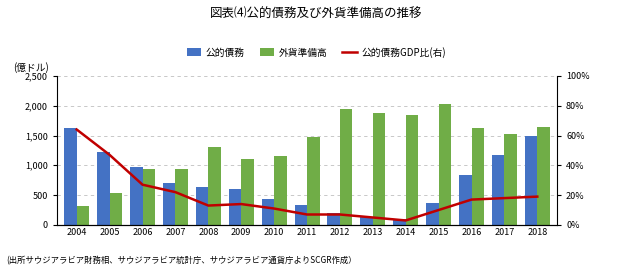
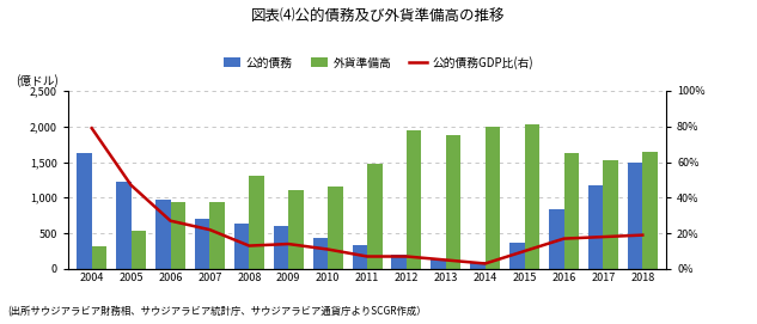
公的債務GDP比(右)/2004: 64% -> 79%
外貨準備高/2014: 1,840 -> 2,000
